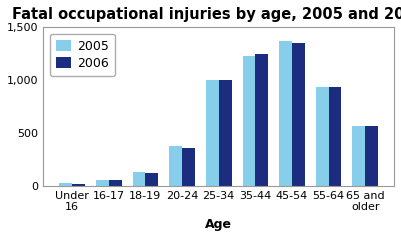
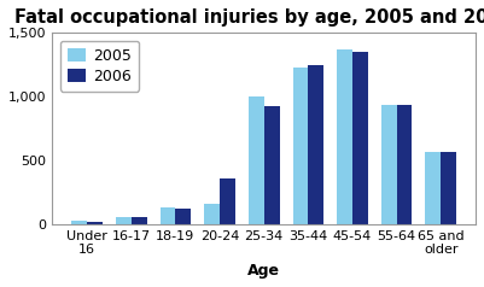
2005/20-24: 380 -> 160
2006/25-34: 1,000 -> 930
